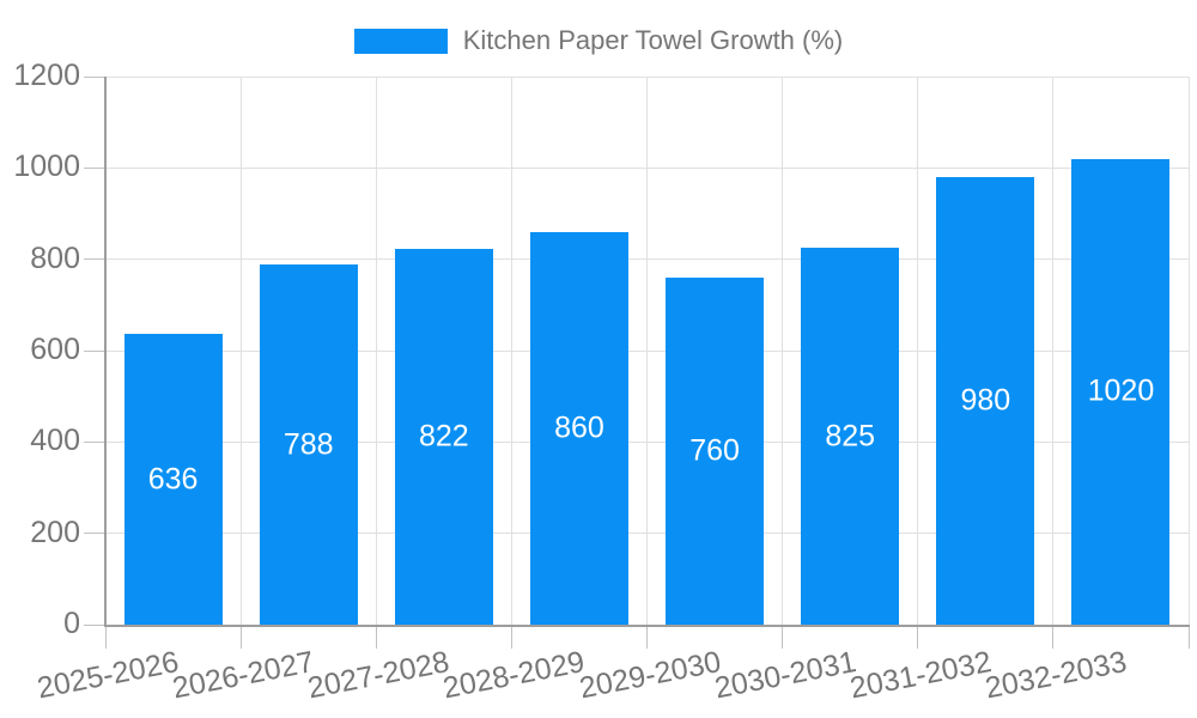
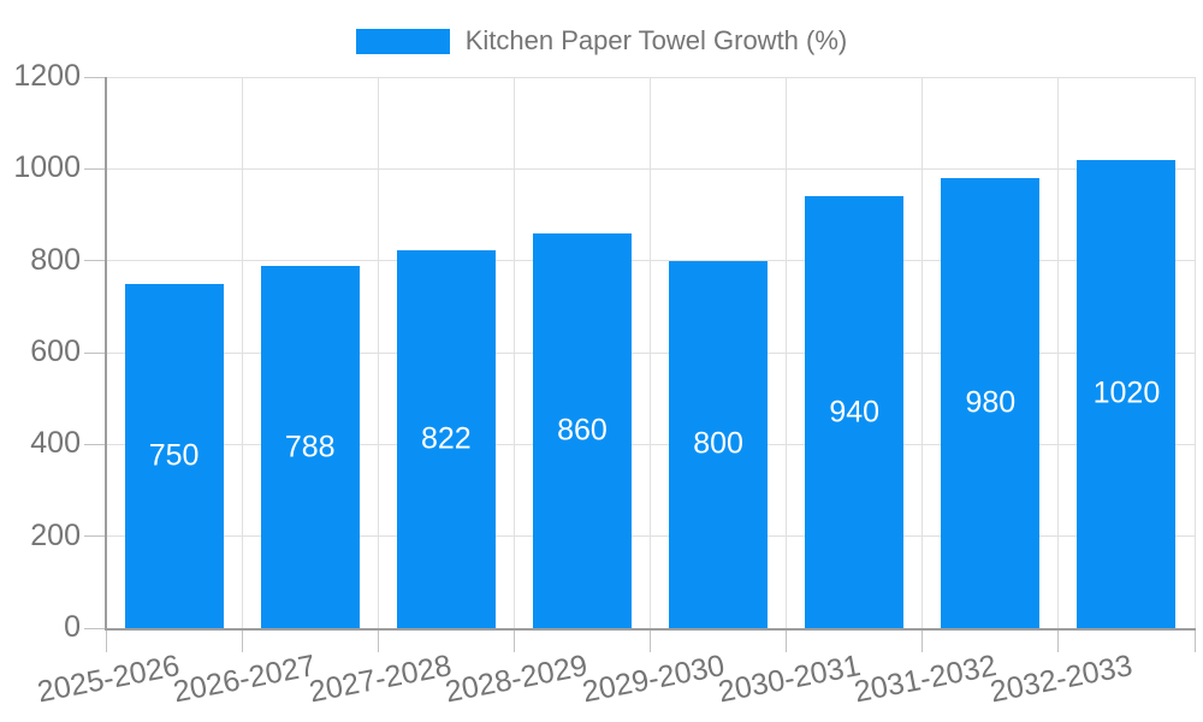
2025-2026: 636 -> 750
2029-2030: 760 -> 800
2030-2031: 825 -> 940
